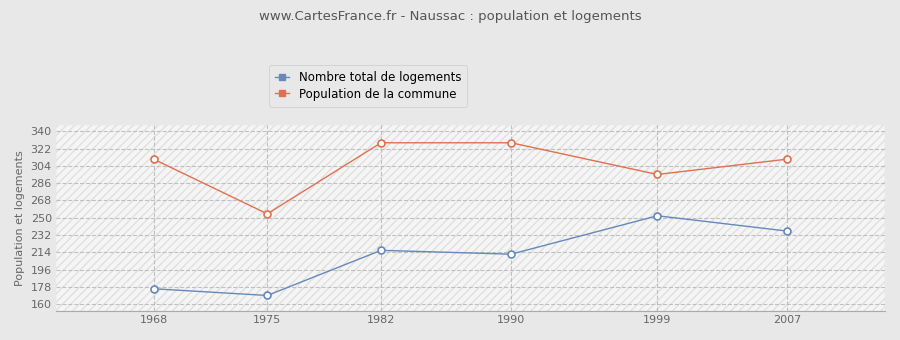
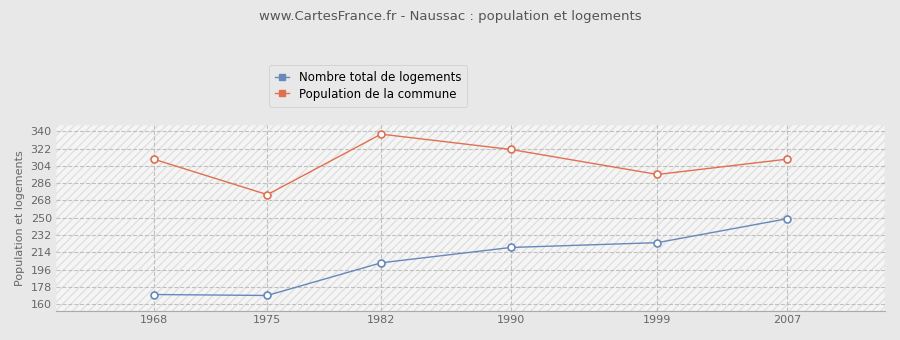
Nombre total de logements/1968: 176 -> 170
Population de la commune/1975: 254 -> 274
Nombre total de logements/1982: 216 -> 203
Population de la commune/1982: 328 -> 337
Nombre total de logements/1990: 212 -> 219
Population de la commune/1990: 328 -> 321
Nombre total de logements/1999: 252 -> 224
Nombre total de logements/2007: 236 -> 249
